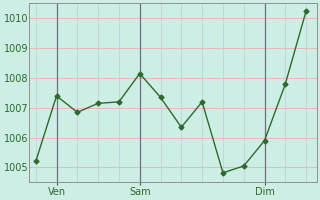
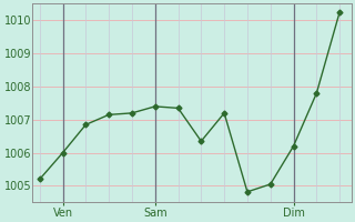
Ven: 1007.40 -> 1006.00
Sam: 1008.15 -> 1007.40
Dim: 1005.90 -> 1006.20
